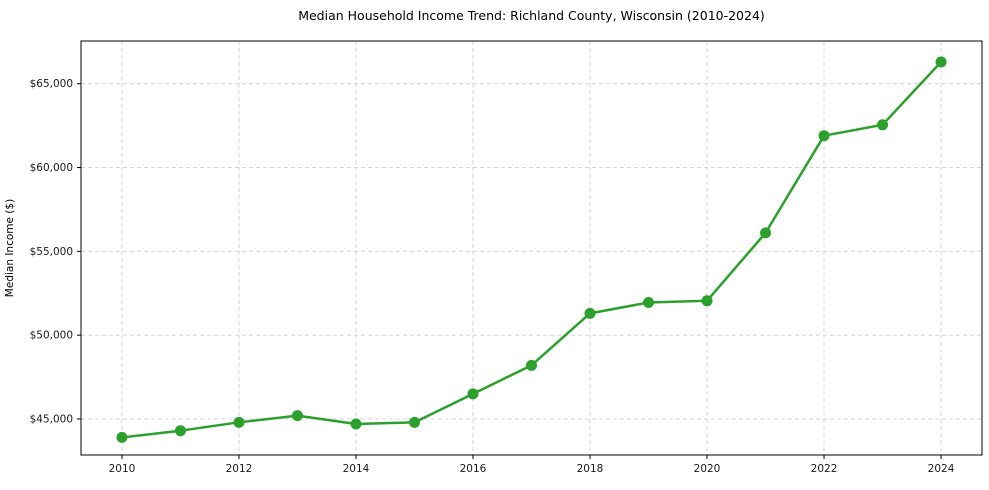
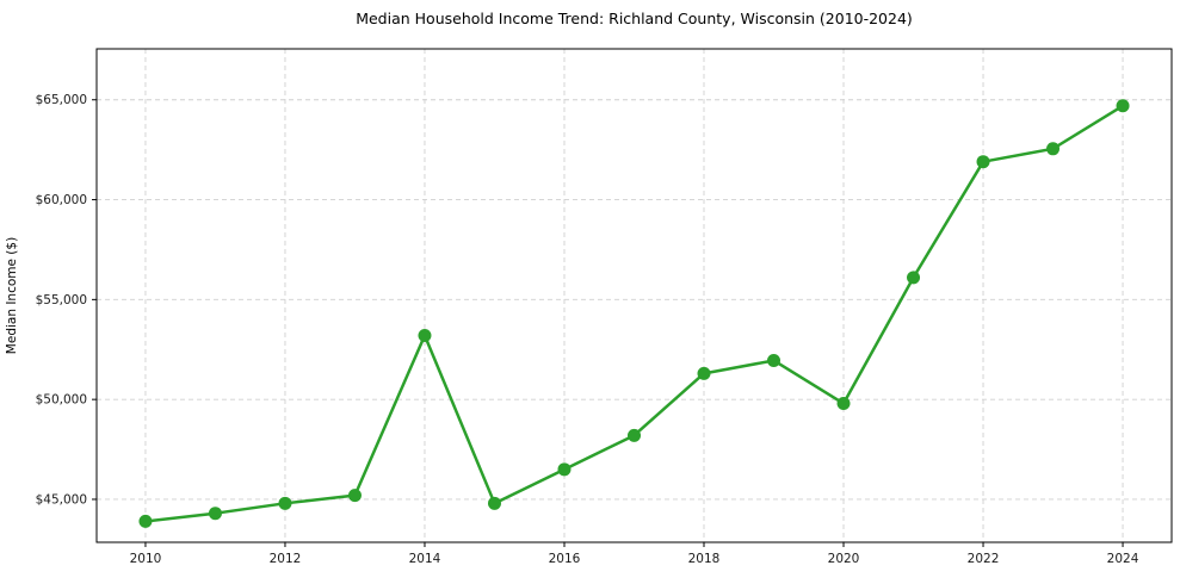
2014: $44700 -> $53200
2020: $52000 -> $49800
2024: $66300 -> $64700
